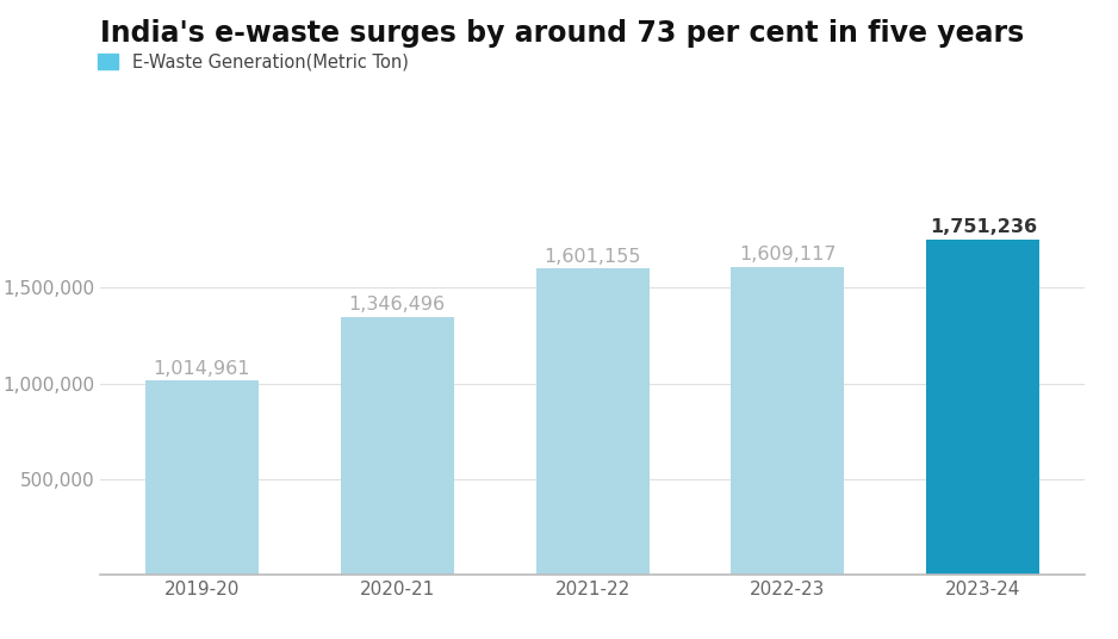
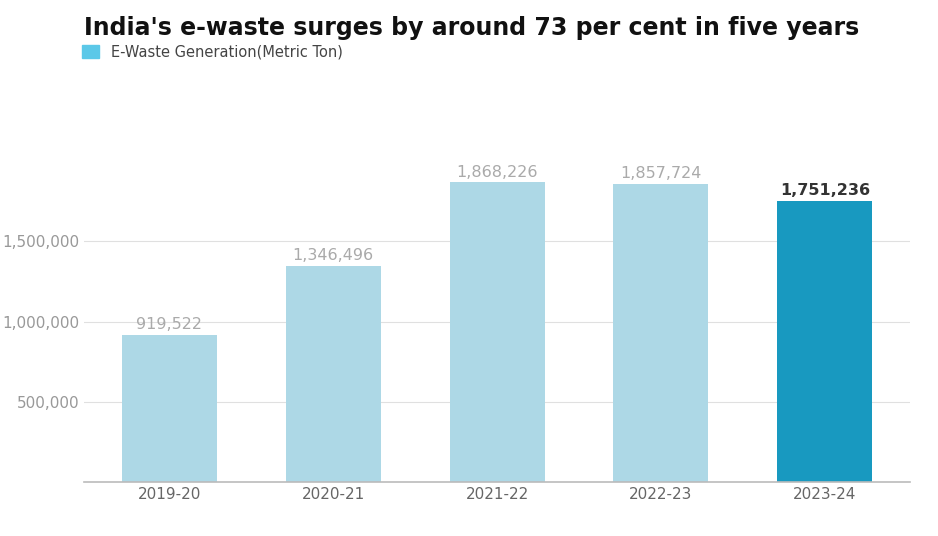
2019-20: 1,014,961 -> 919,522
2021-22: 1,601,155 -> 1,868,226
2022-23: 1,609,117 -> 1,857,724
